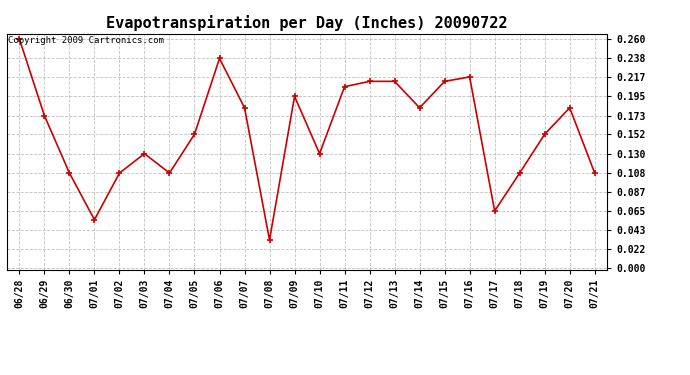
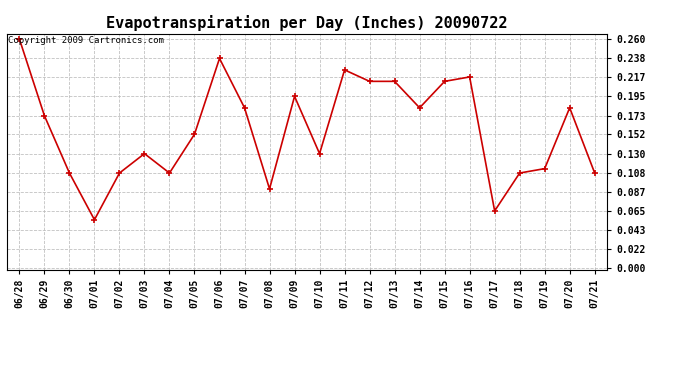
07/08: 0.032 -> 0.090
07/11: 0.206 -> 0.225
07/19: 0.152 -> 0.113
